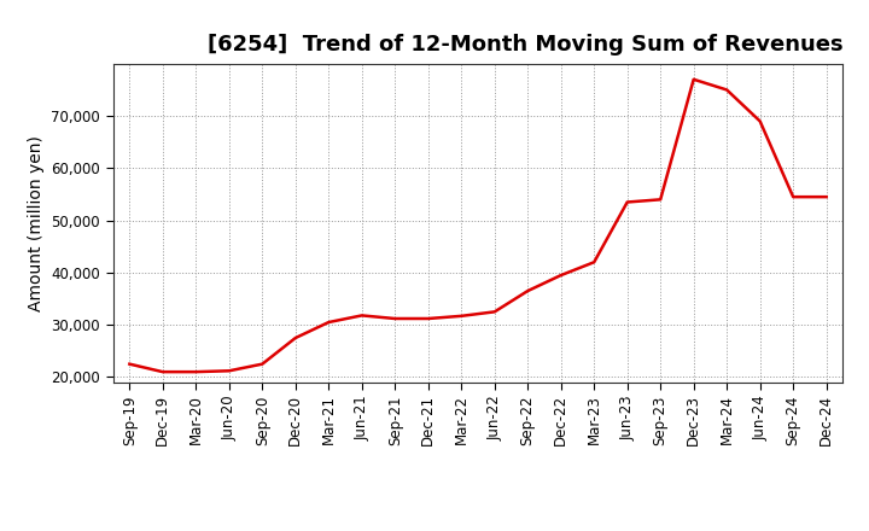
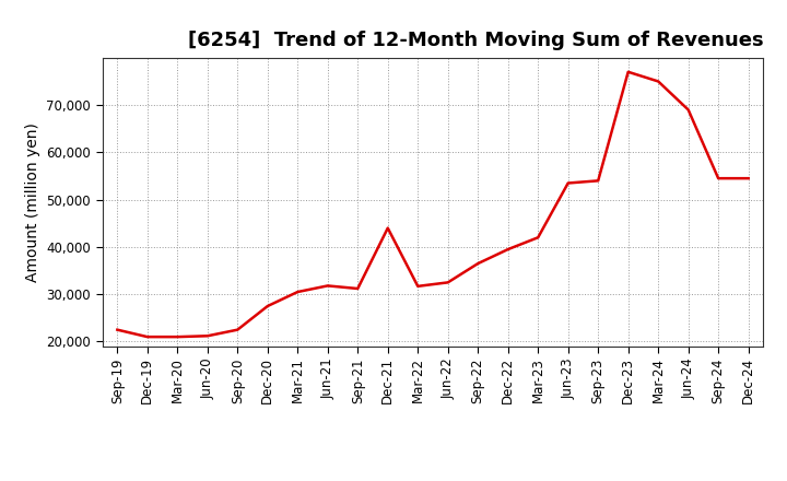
Dec-21: 31,200 -> 44,000
